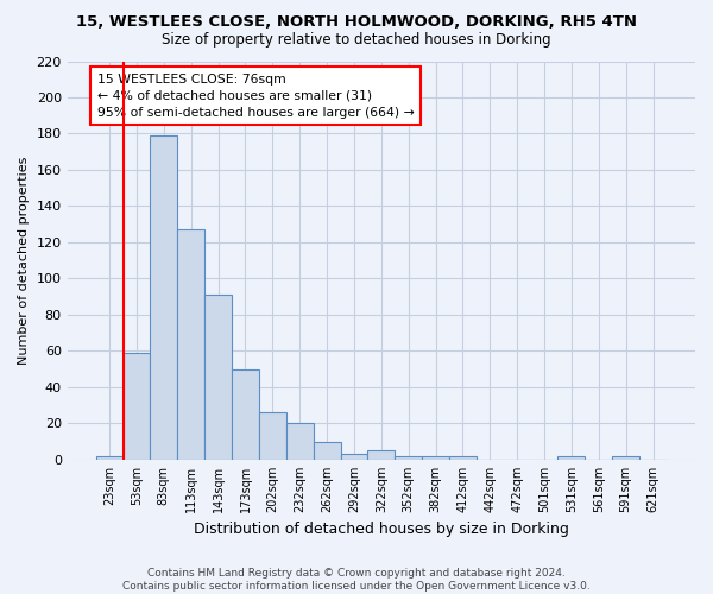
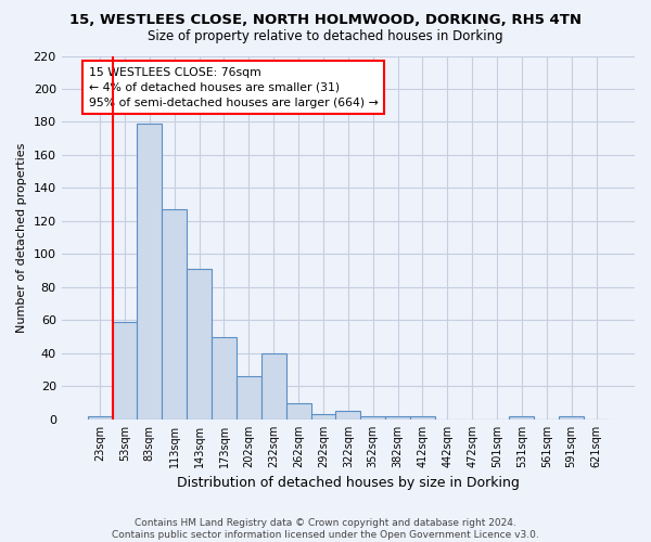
232sqm: 20 -> 40
